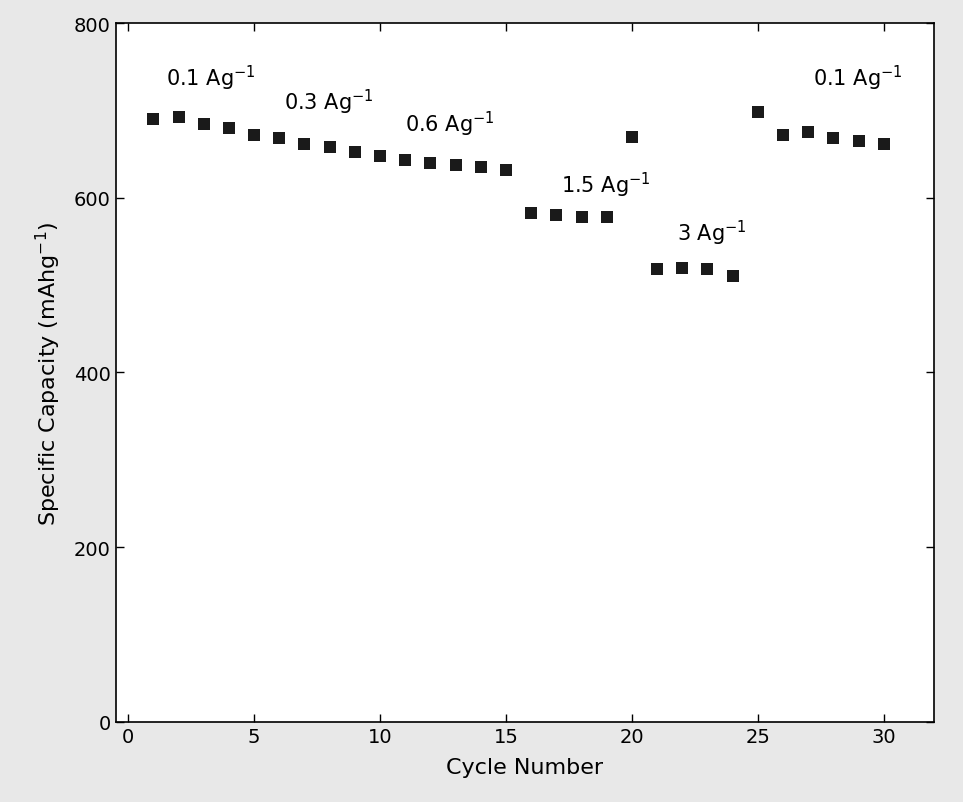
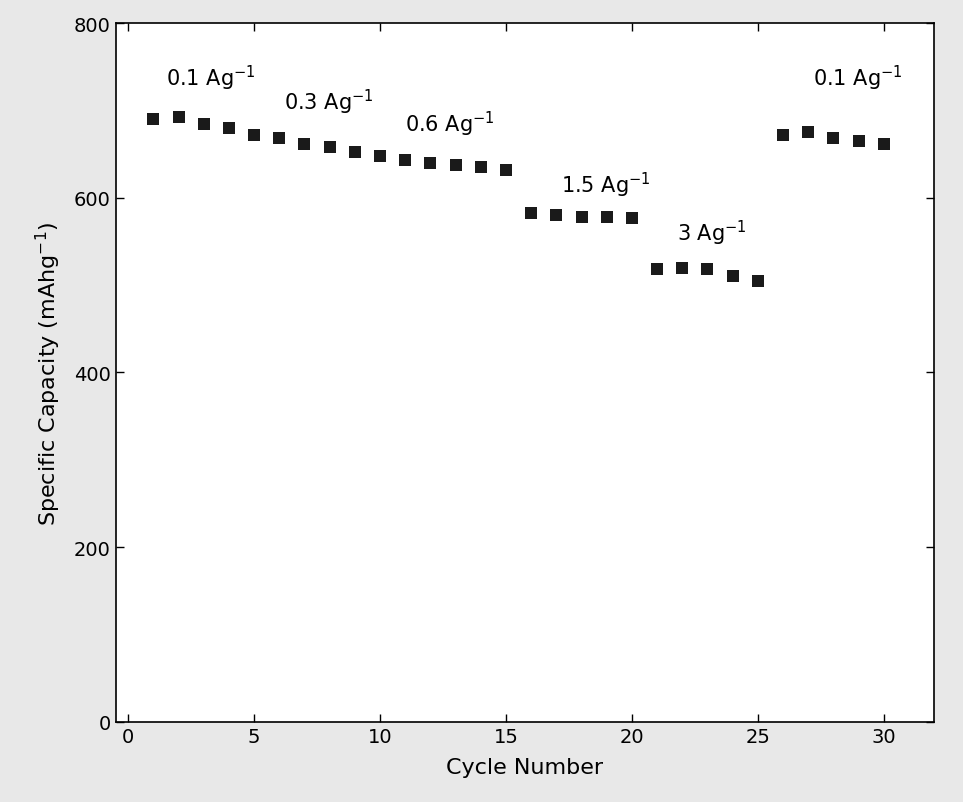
20: 670 -> 577
25: 698 -> 505
